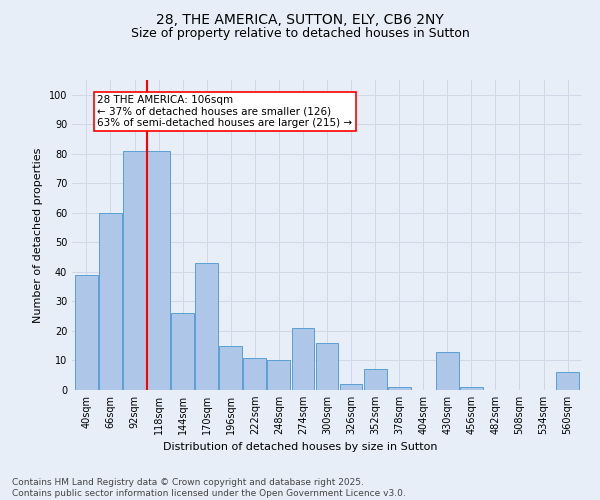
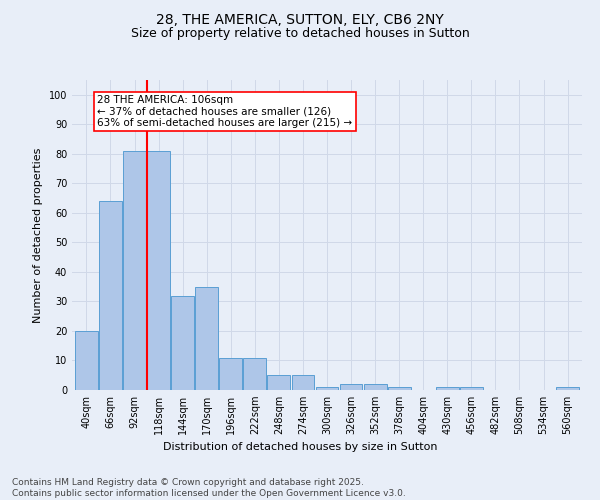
40sqm: 39 -> 20
66sqm: 60 -> 64
144sqm: 26 -> 32
170sqm: 43 -> 35
196sqm: 15 -> 11
248sqm: 10 -> 5
274sqm: 21 -> 5
300sqm: 16 -> 1
352sqm: 7 -> 2
430sqm: 13 -> 1
560sqm: 6 -> 1
